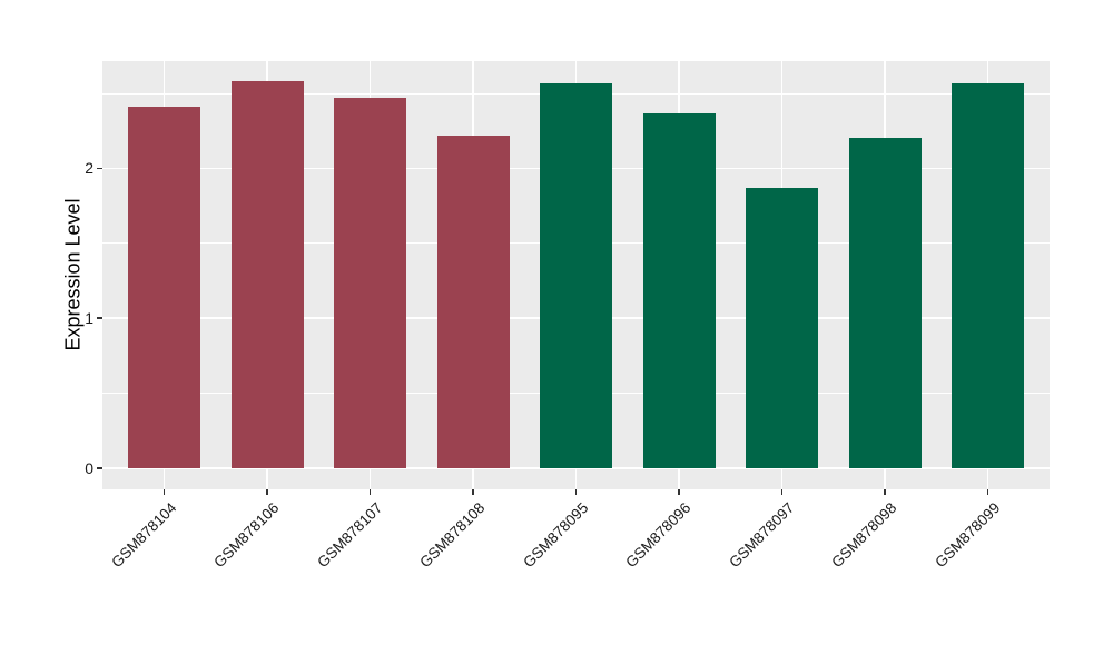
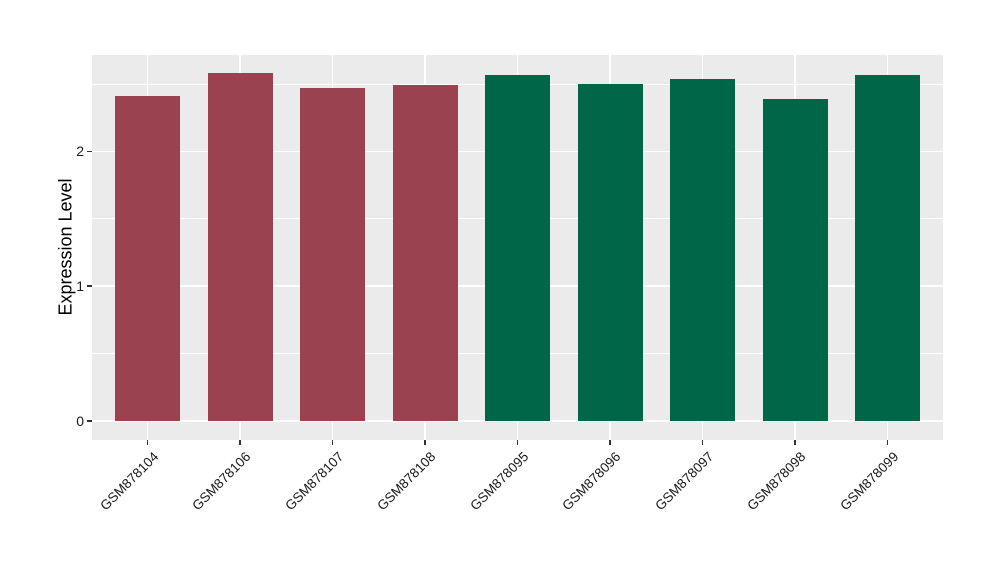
GSM878108: 2.22 -> 2.49
GSM878096: 2.37 -> 2.50
GSM878097: 1.87 -> 2.54
GSM878098: 2.20 -> 2.39
